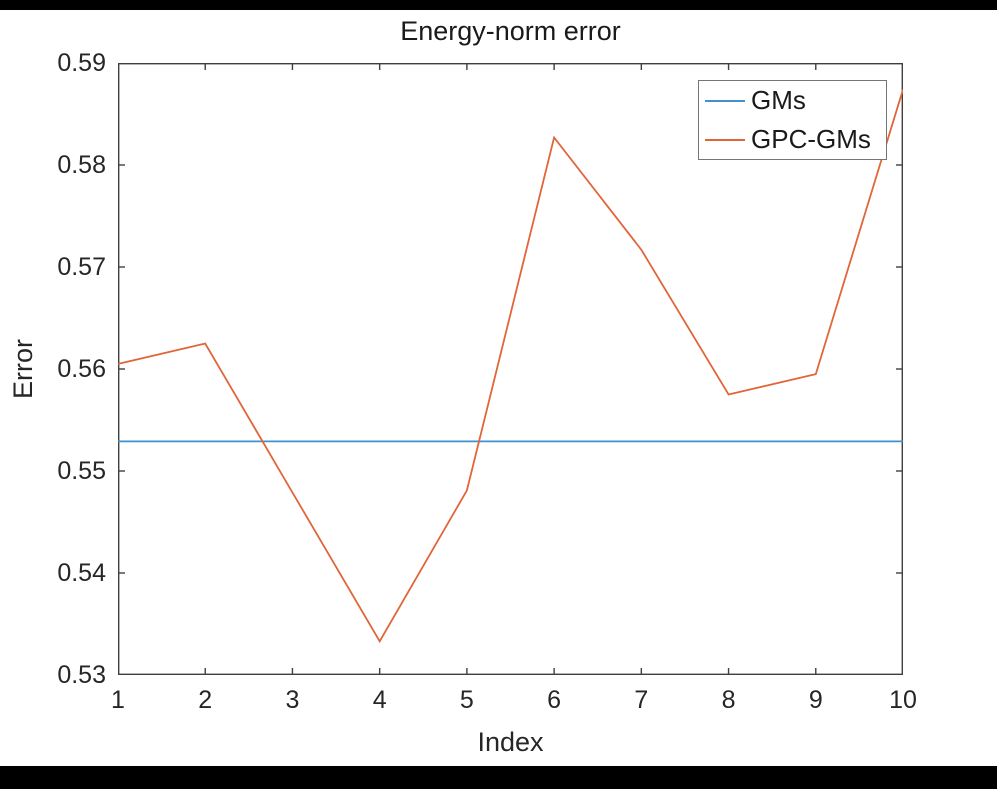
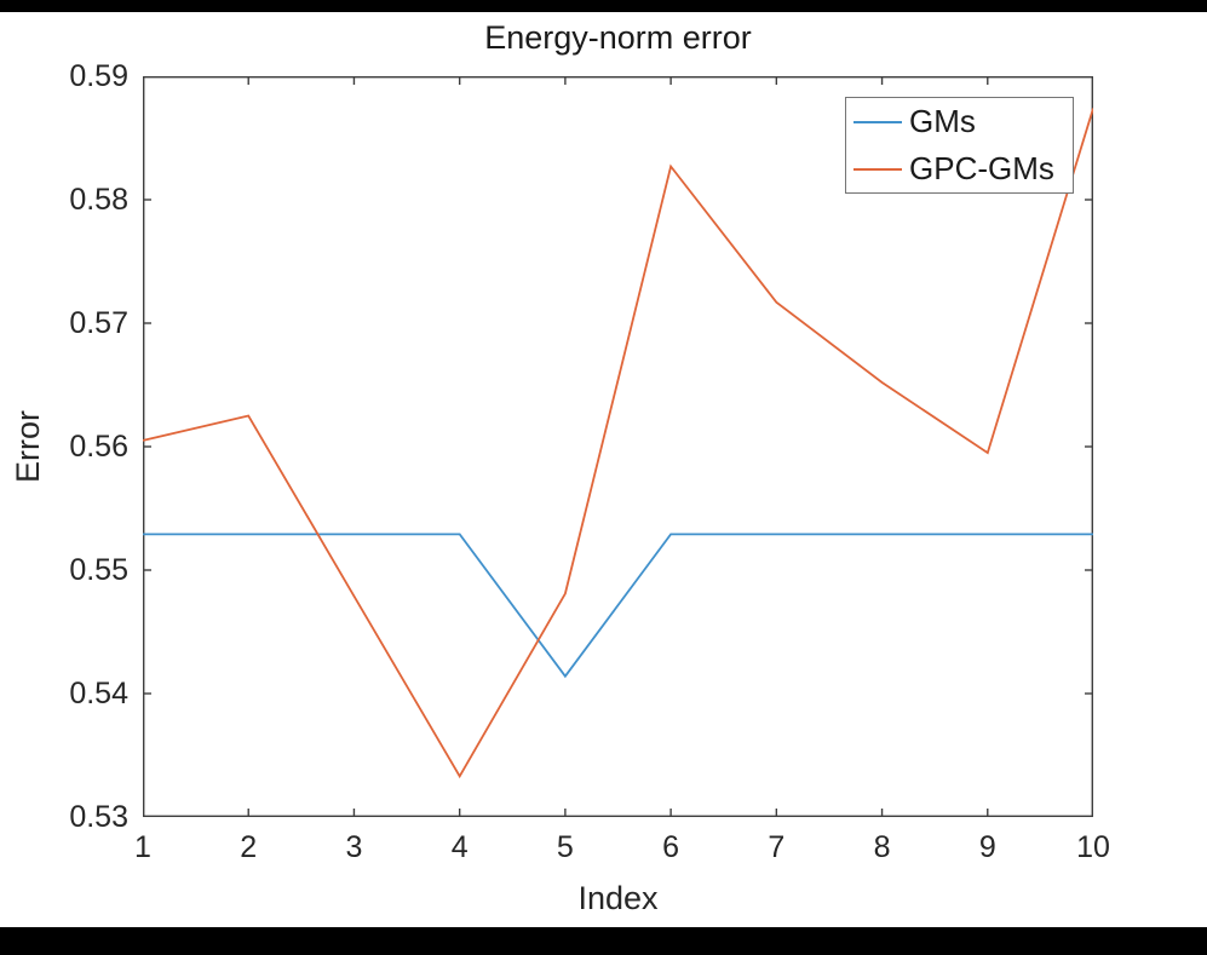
GMs/5: 0.5529 -> 0.5414
GPC-GMs/8: 0.5575 -> 0.5652
